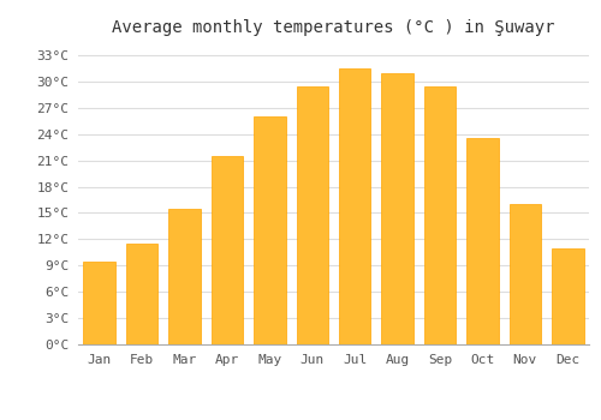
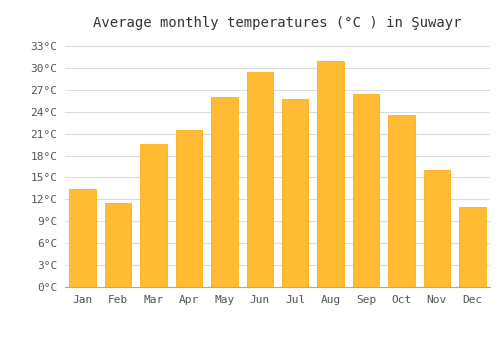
Jan: 9.5°C -> 13.4°C
Mar: 15.5°C -> 19.6°C
Jul: 31.5°C -> 25.8°C
Sep: 29.5°C -> 26.4°C
